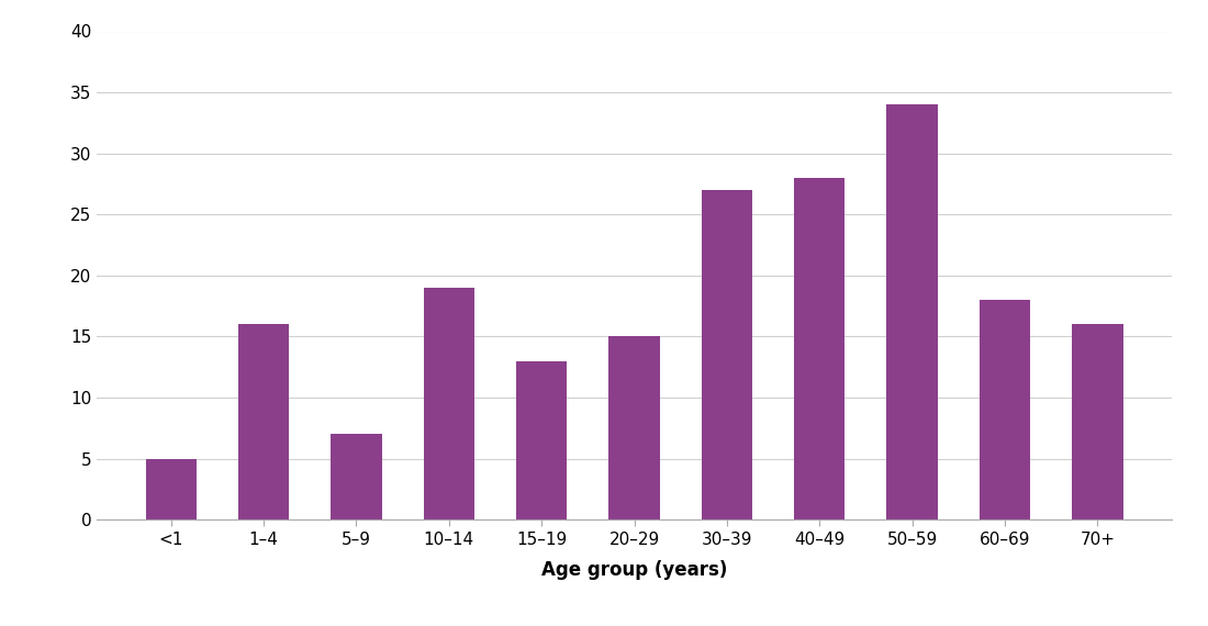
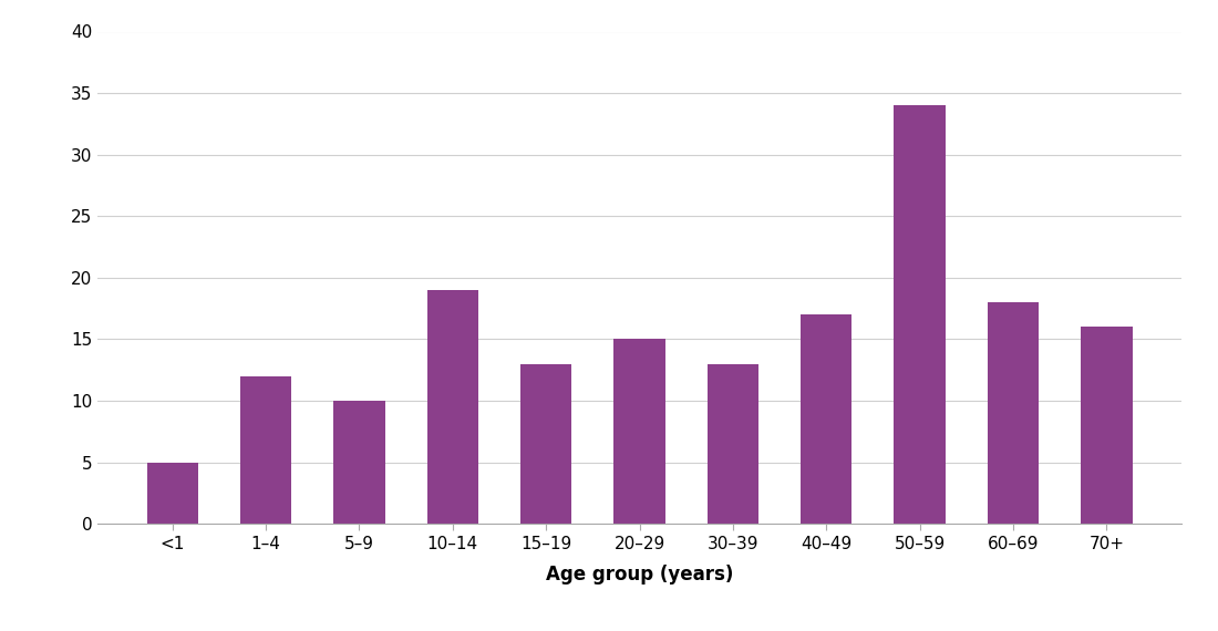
1–4: 16 -> 12
5–9: 7 -> 10
30–39: 27 -> 13
40–49: 28 -> 17
